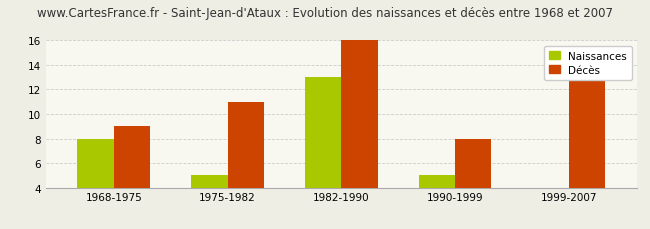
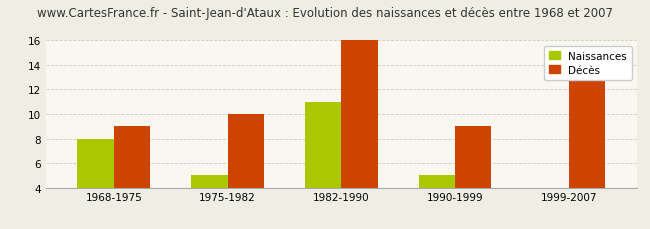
Décès/1975-1982: 11 -> 10
Naissances/1982-1990: 13 -> 11
Décès/1990-1999: 8 -> 9
